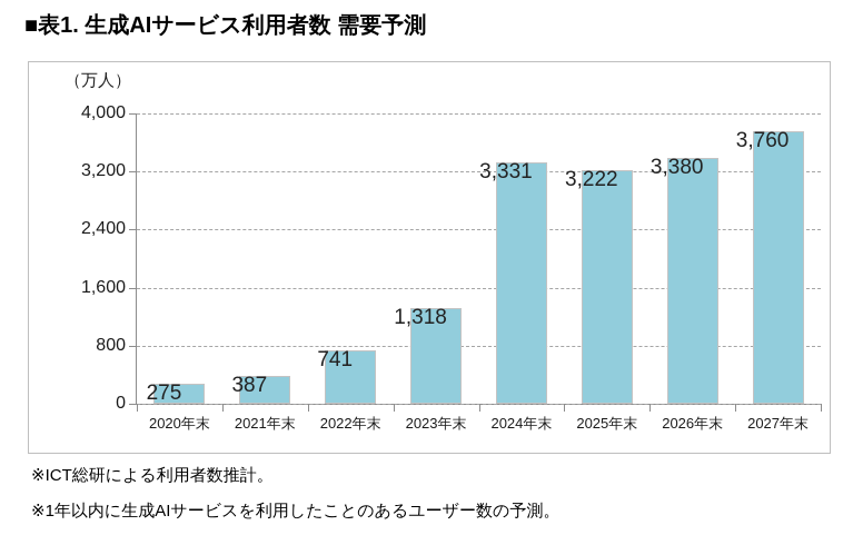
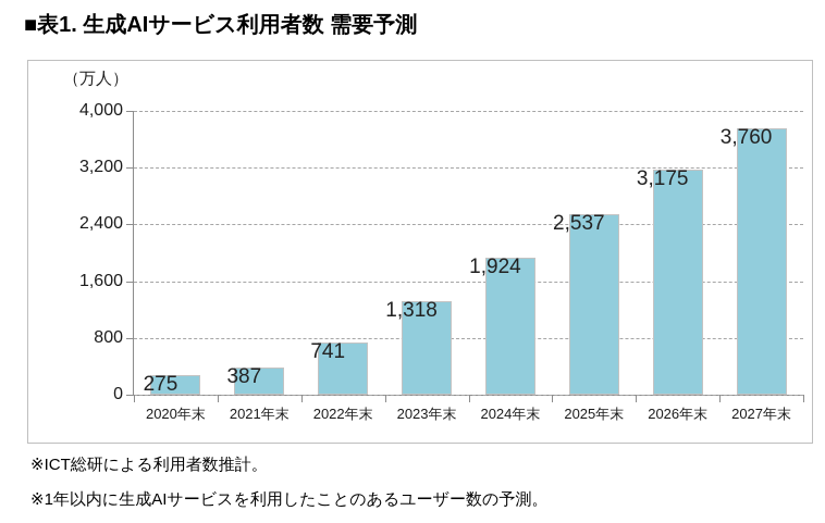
2024年末: 3,331 -> 1,924
2025年末: 3,222 -> 2,537
2026年末: 3,380 -> 3,175
